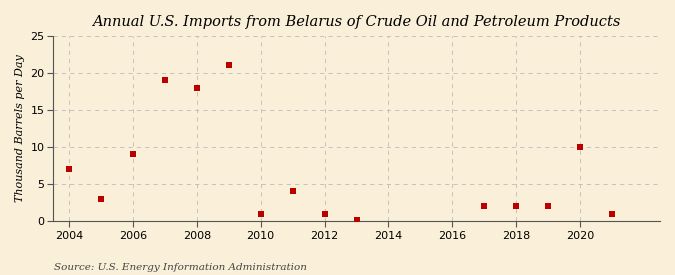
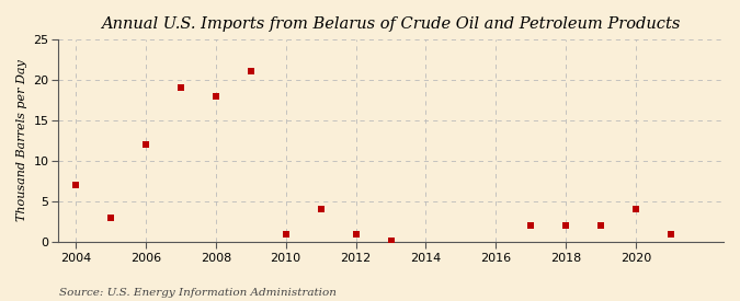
2006: 9.0 -> 12.0
2020: 10.0 -> 4.0
